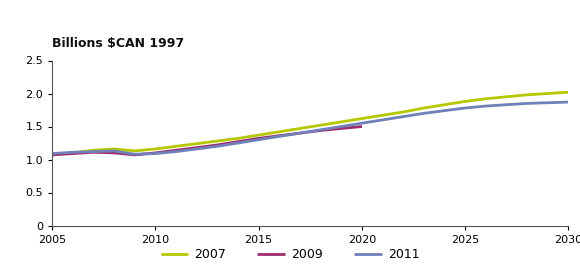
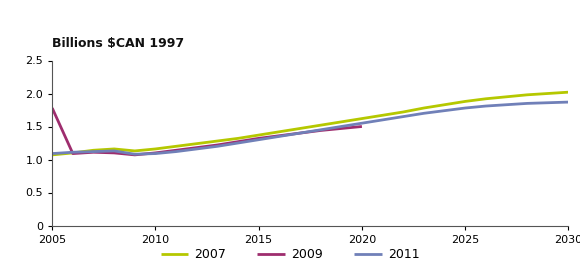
2009/2005: 1.07 -> 1.78
